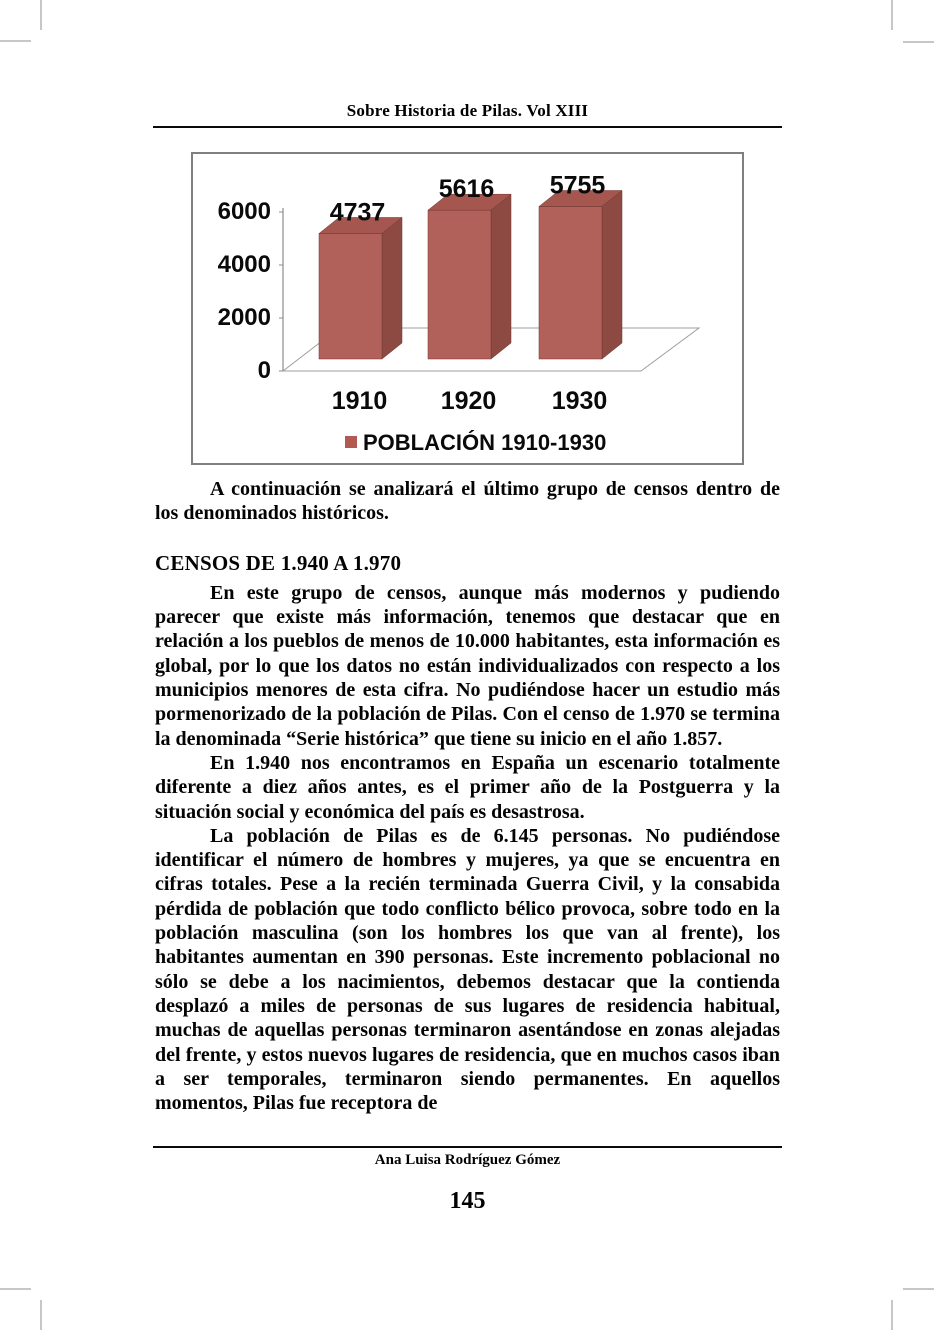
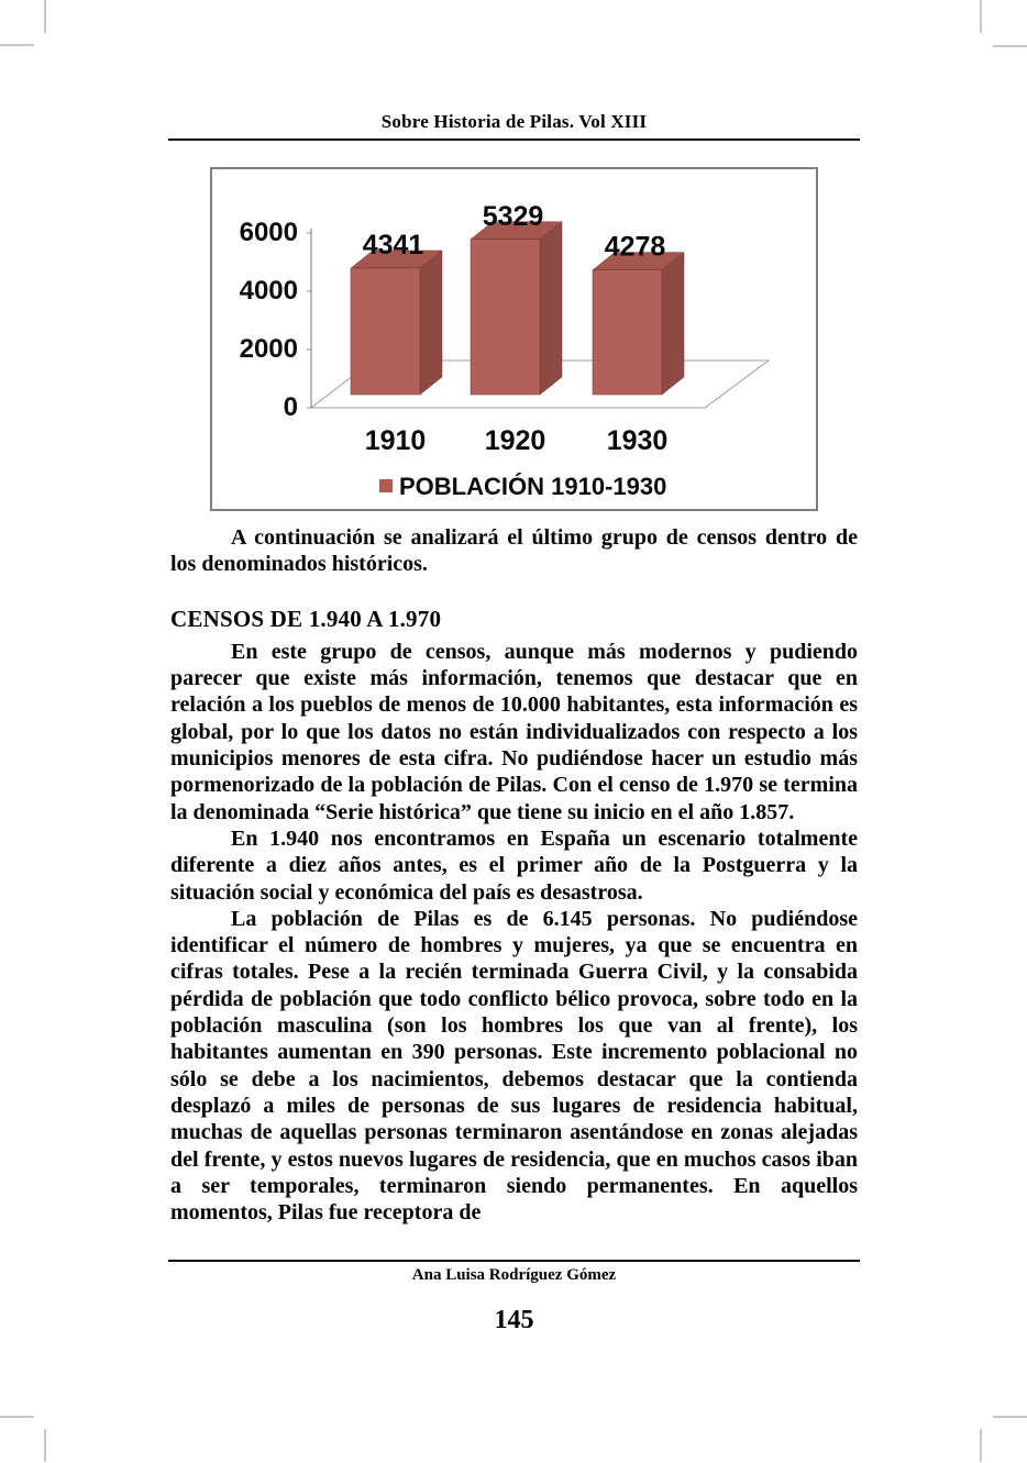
1910: 4737 -> 4341
1920: 5616 -> 5329
1930: 5755 -> 4278
